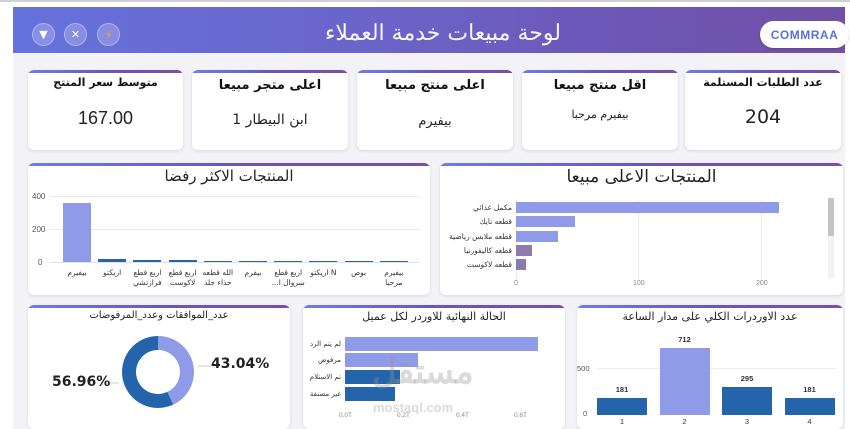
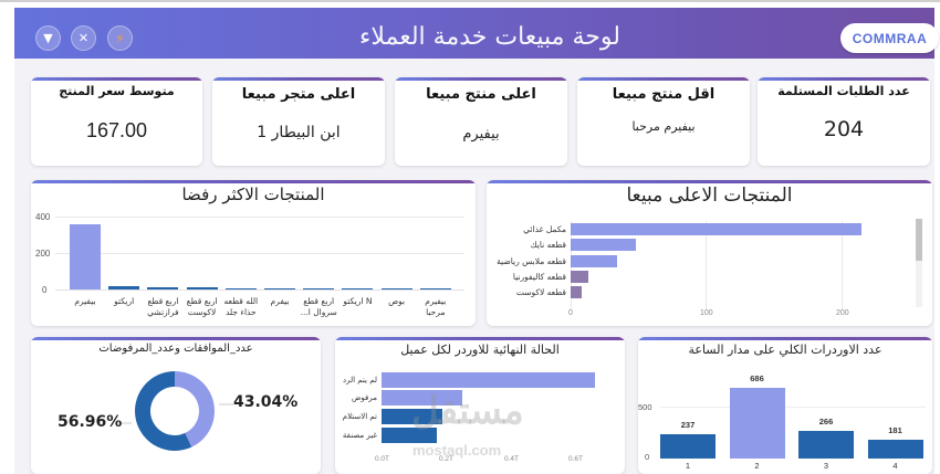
عدد الاوردرات الكلي على مدار الساعة/1: 181 -> 237
عدد الاوردرات الكلي على مدار الساعة/2: 712 -> 686
عدد الاوردرات الكلي على مدار الساعة/3: 295 -> 266
